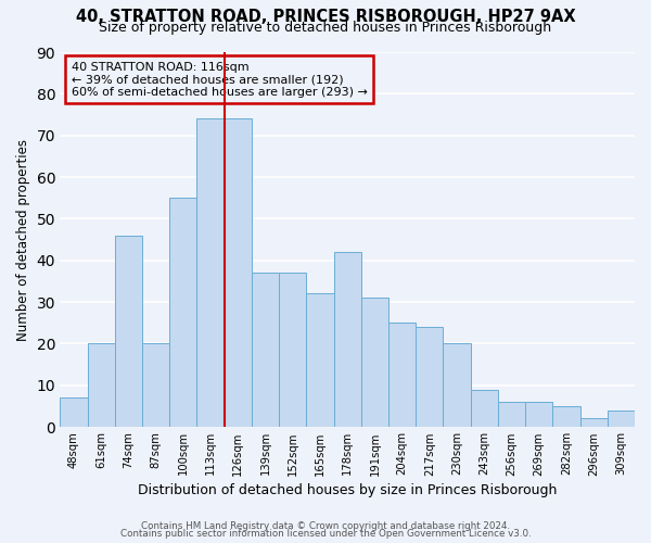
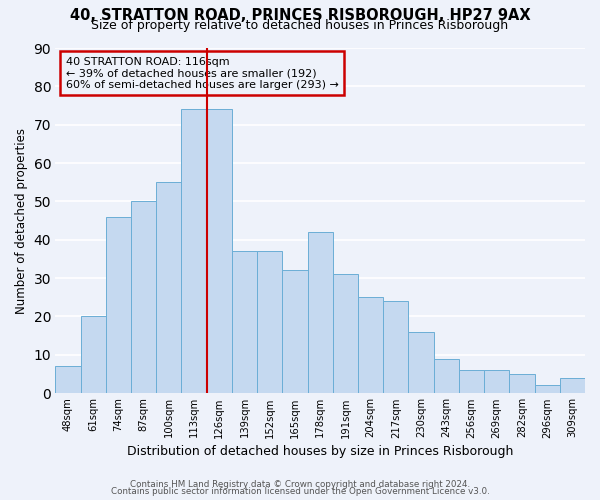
87sqm: 20 -> 50
230sqm: 20 -> 16
